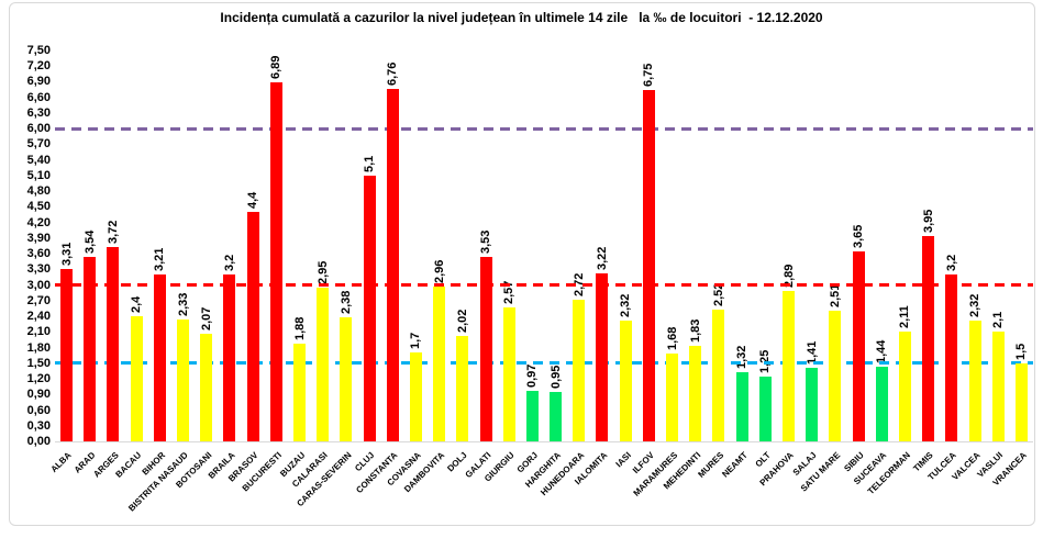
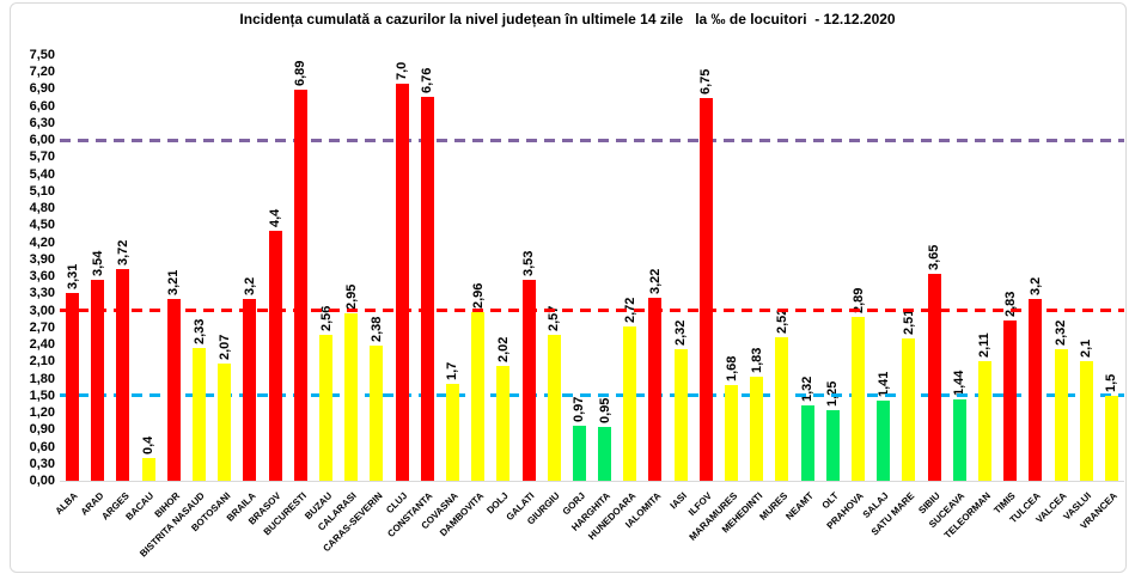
BACAU: 2,4 -> 0,4
BUZAU: 1,88 -> 2,56
CLUJ: 5,1 -> 7,0
TIMIS: 3,95 -> 2,83
